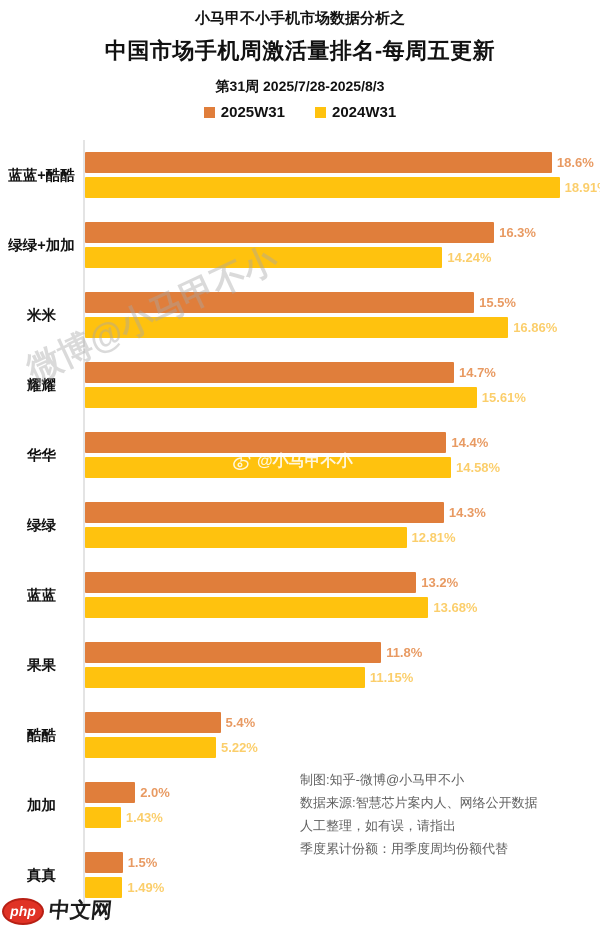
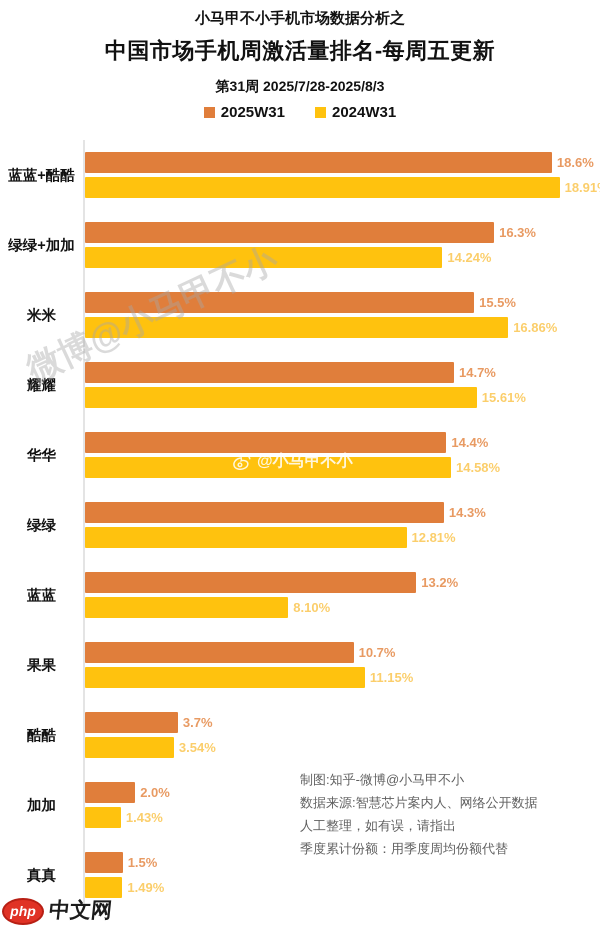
2024W31/蓝蓝: 13.68% -> 8.10%
2025W31/果果: 11.8% -> 10.7%
2025W31/酷酷: 5.4% -> 3.7%
2024W31/酷酷: 5.22% -> 3.54%
